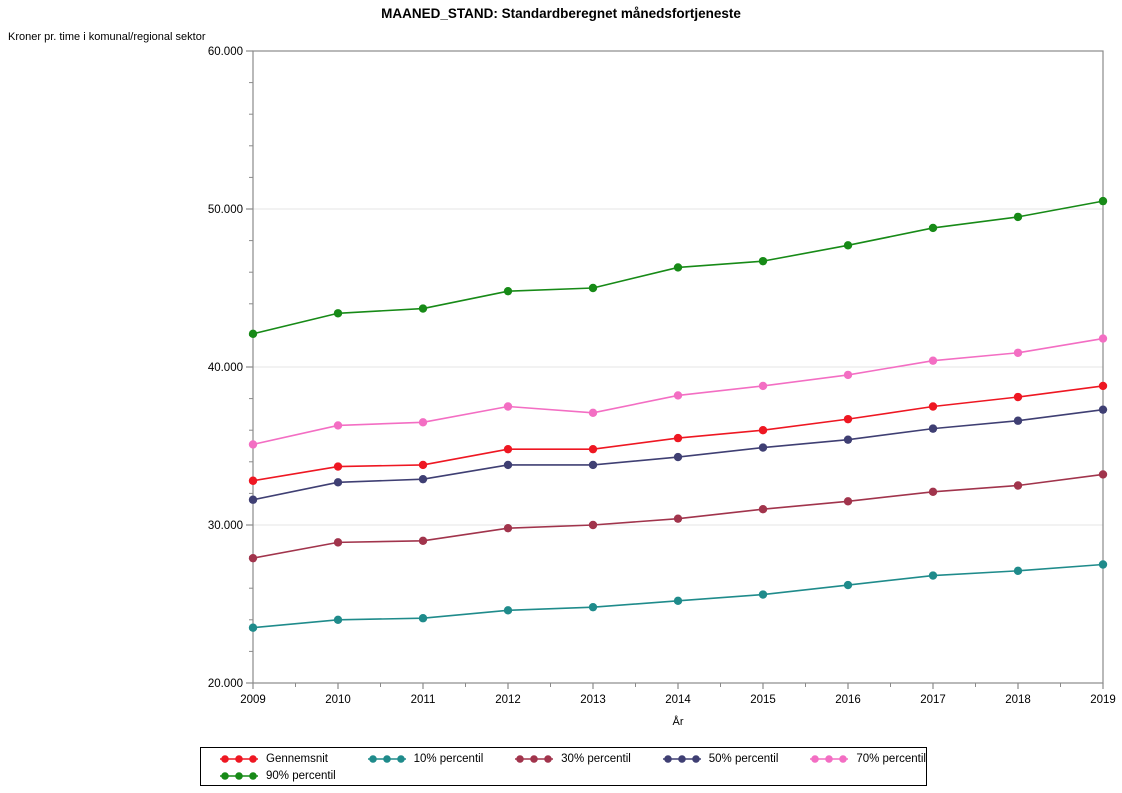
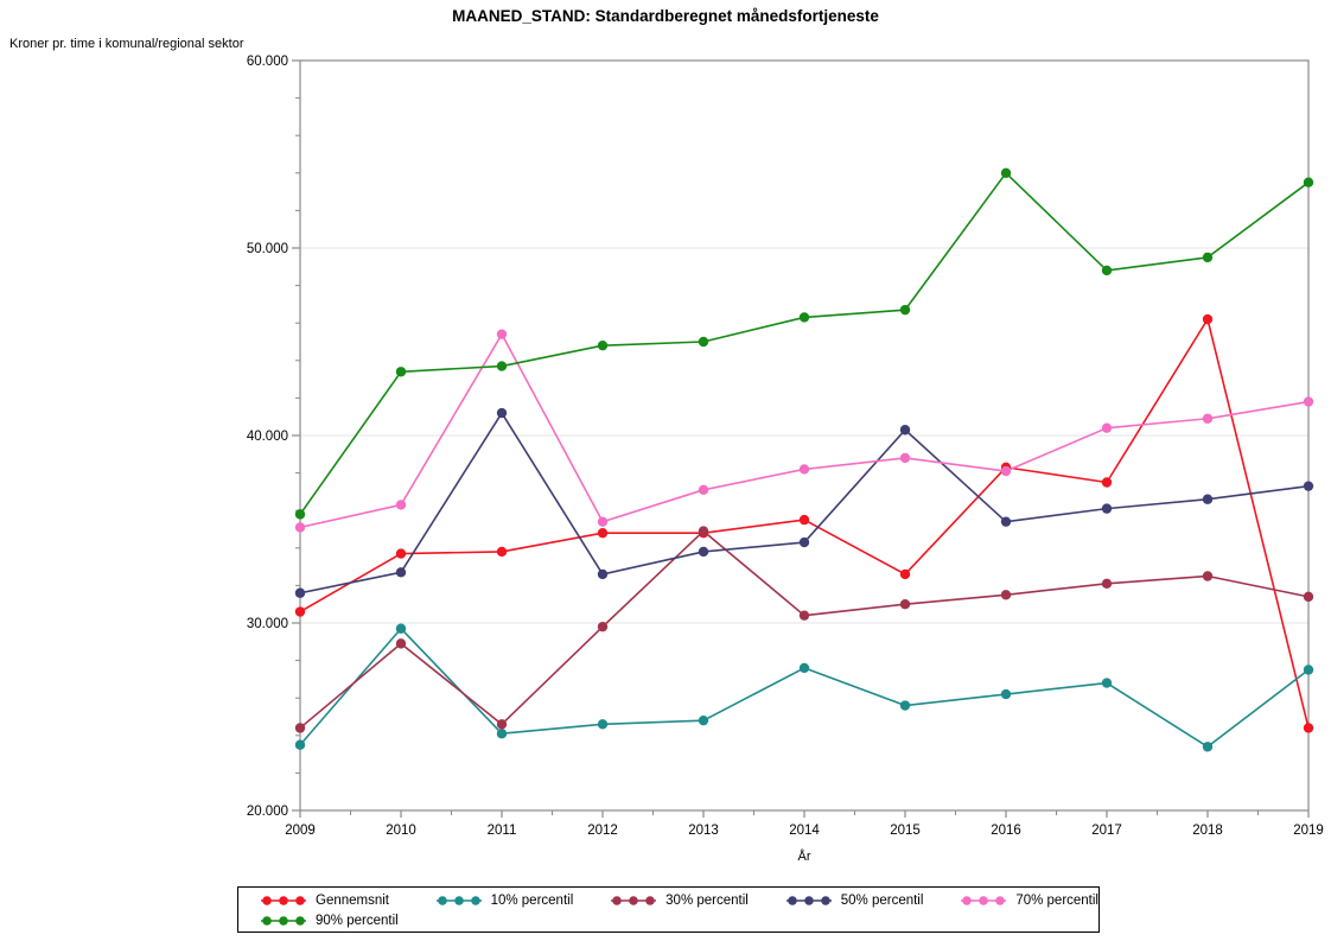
Gennemsnit/2009: 32800 -> 30600
30% percentil/2009: 27900 -> 24400
90% percentil/2009: 42100 -> 35800
10% percentil/2010: 24000 -> 29700
30% percentil/2011: 29000 -> 24600
50% percentil/2011: 32900 -> 41200
70% percentil/2011: 36500 -> 45400
50% percentil/2012: 33800 -> 32600
70% percentil/2012: 37500 -> 35400
30% percentil/2013: 30000 -> 34900
10% percentil/2014: 25200 -> 27600
Gennemsnit/2015: 36000 -> 32600
50% percentil/2015: 34900 -> 40300
Gennemsnit/2016: 36700 -> 38300
70% percentil/2016: 39500 -> 38100
90% percentil/2016: 47700 -> 54000
Gennemsnit/2018: 38100 -> 46200
10% percentil/2018: 27100 -> 23400
Gennemsnit/2019: 38800 -> 24400
30% percentil/2019: 33200 -> 31400
90% percentil/2019: 50500 -> 53500
